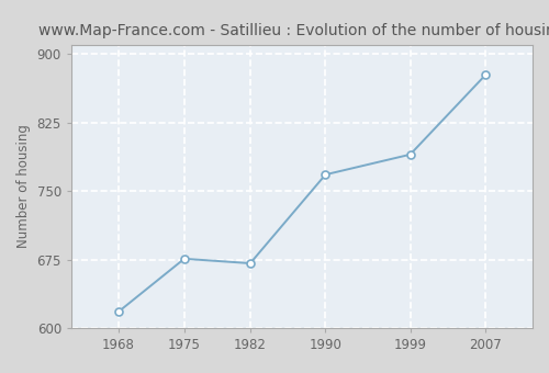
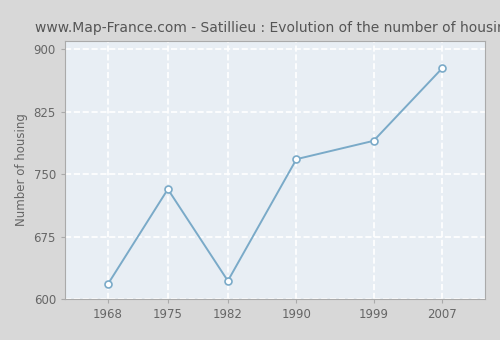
1975: 676 -> 732
1982: 671 -> 622
